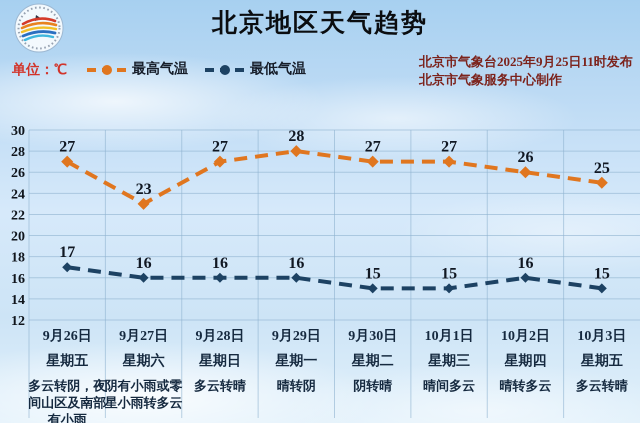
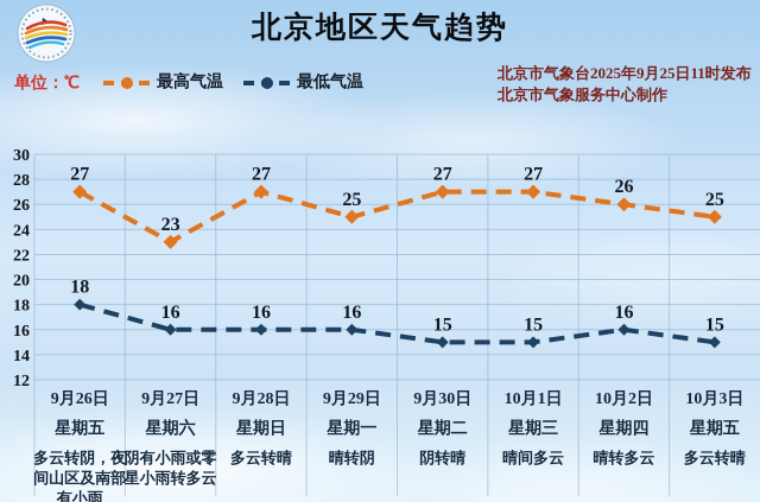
最低气温/9月26日: 17 -> 18
最高气温/9月29日: 28 -> 25
